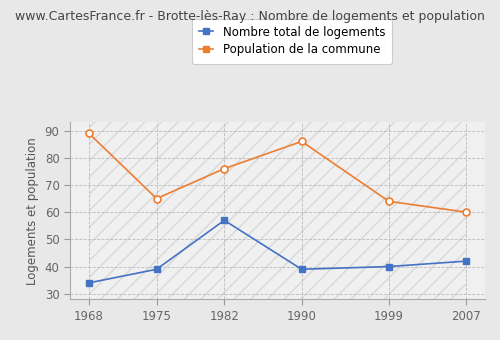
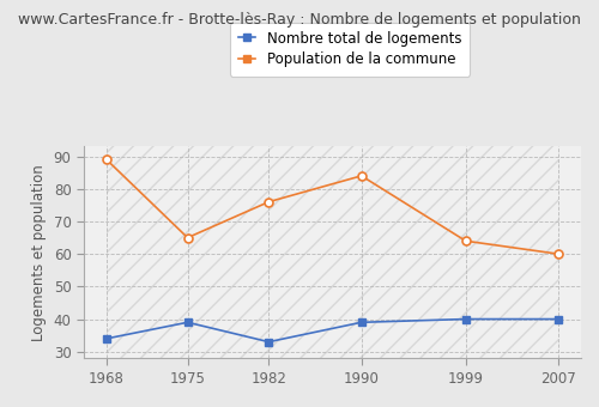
Nombre total de logements/1982: 57 -> 33
Population de la commune/1990: 86 -> 84
Nombre total de logements/2007: 42 -> 40
